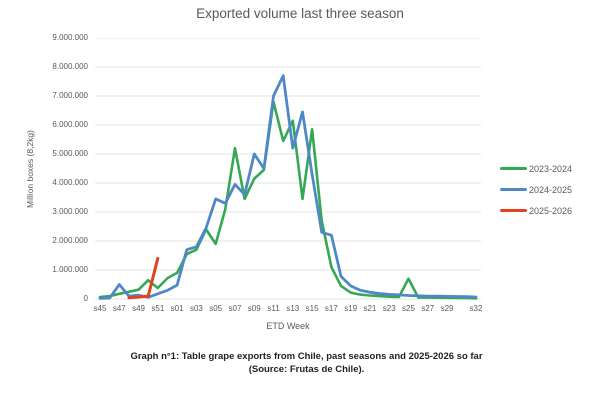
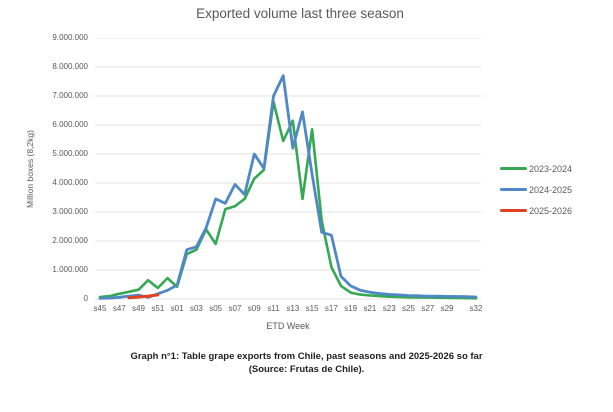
2024-2025/s47: 500000 -> 100000
2025-2026/s51: 1400000 -> 100000
2023-2024/s01: 900000 -> 400000
2023-2024/s07: 5200000 -> 3200000
2023-2024/s25: 700000 -> 100000
